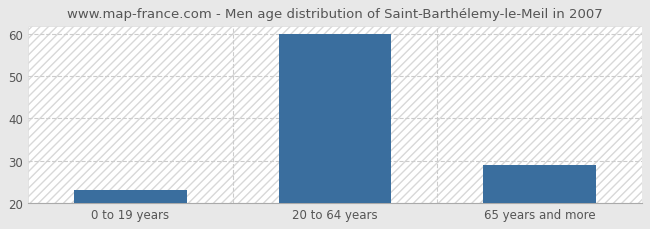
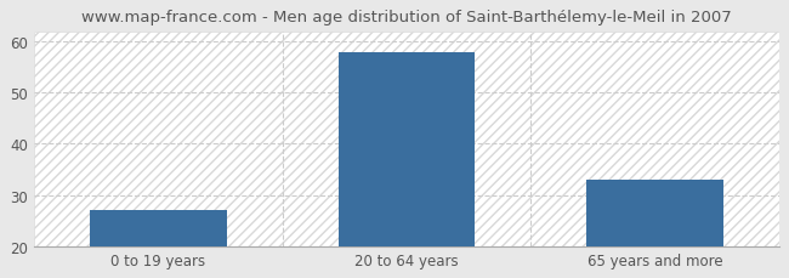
0 to 19 years: 23 -> 27
20 to 64 years: 60 -> 58
65 years and more: 29 -> 33
